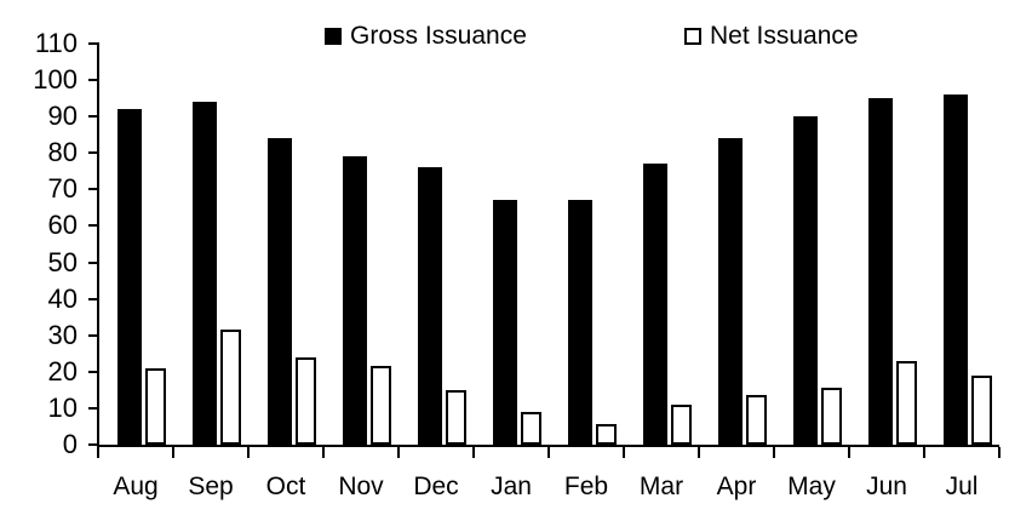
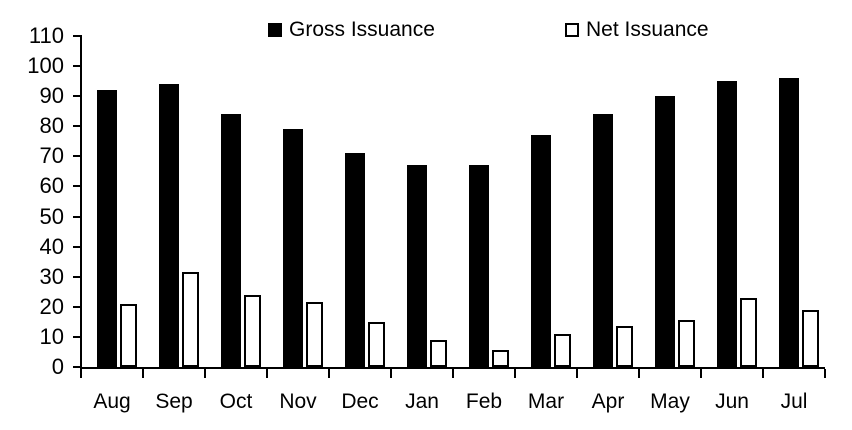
Gross Issuance/Dec: 76 -> 71
